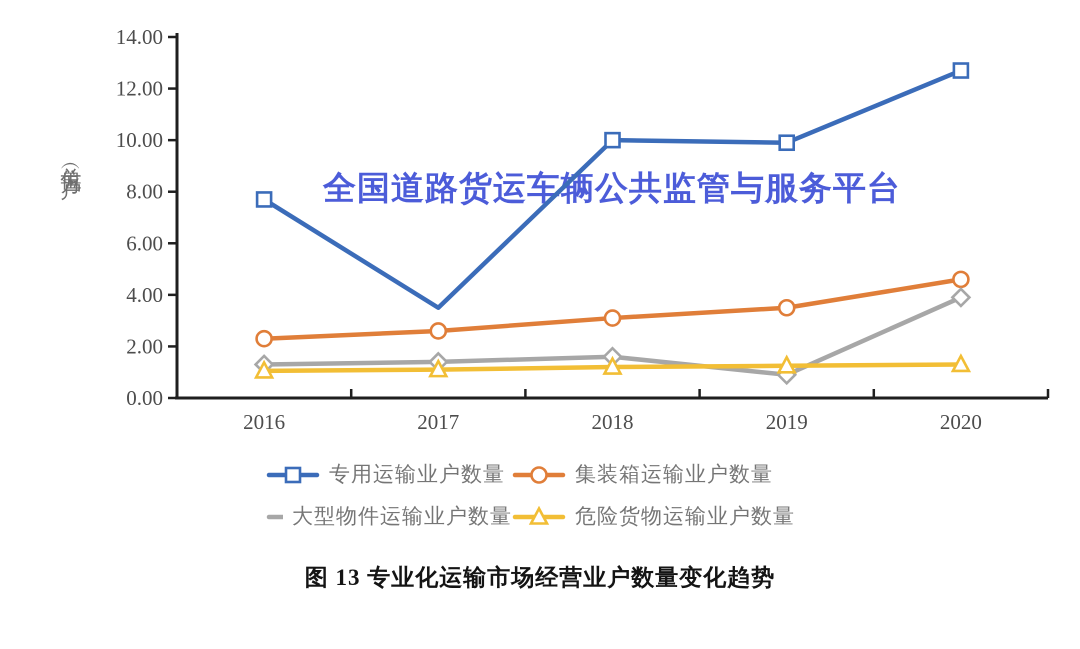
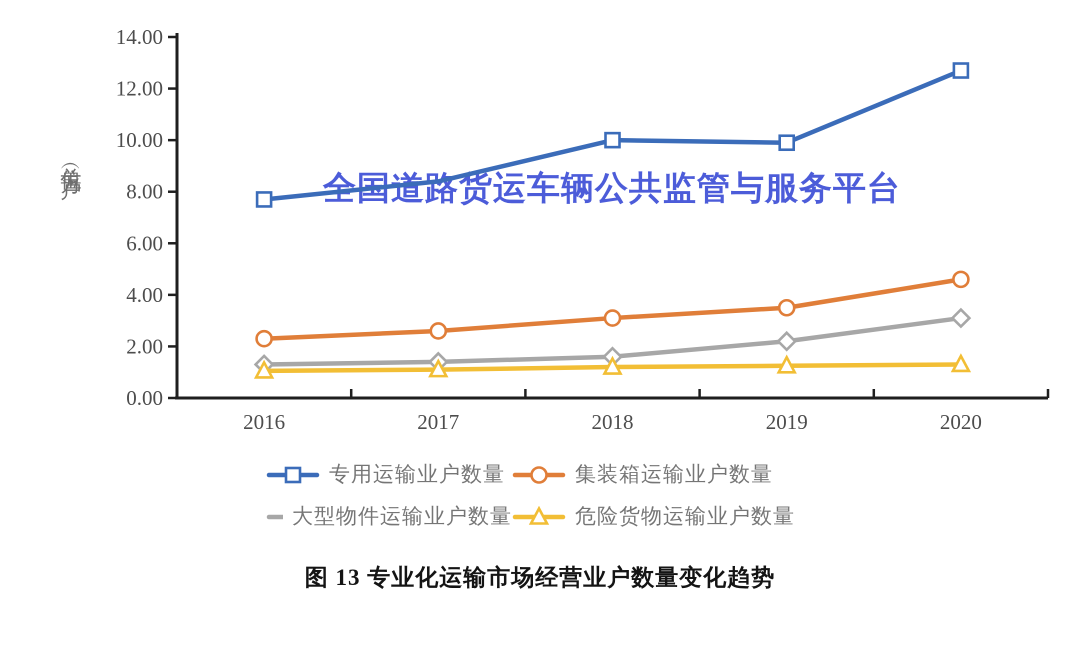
专用运输业户数量/2017: 3.5 -> 8.4
大型物件运输业户数量/2019: 0.9 -> 2.2
大型物件运输业户数量/2020: 3.9 -> 3.1
